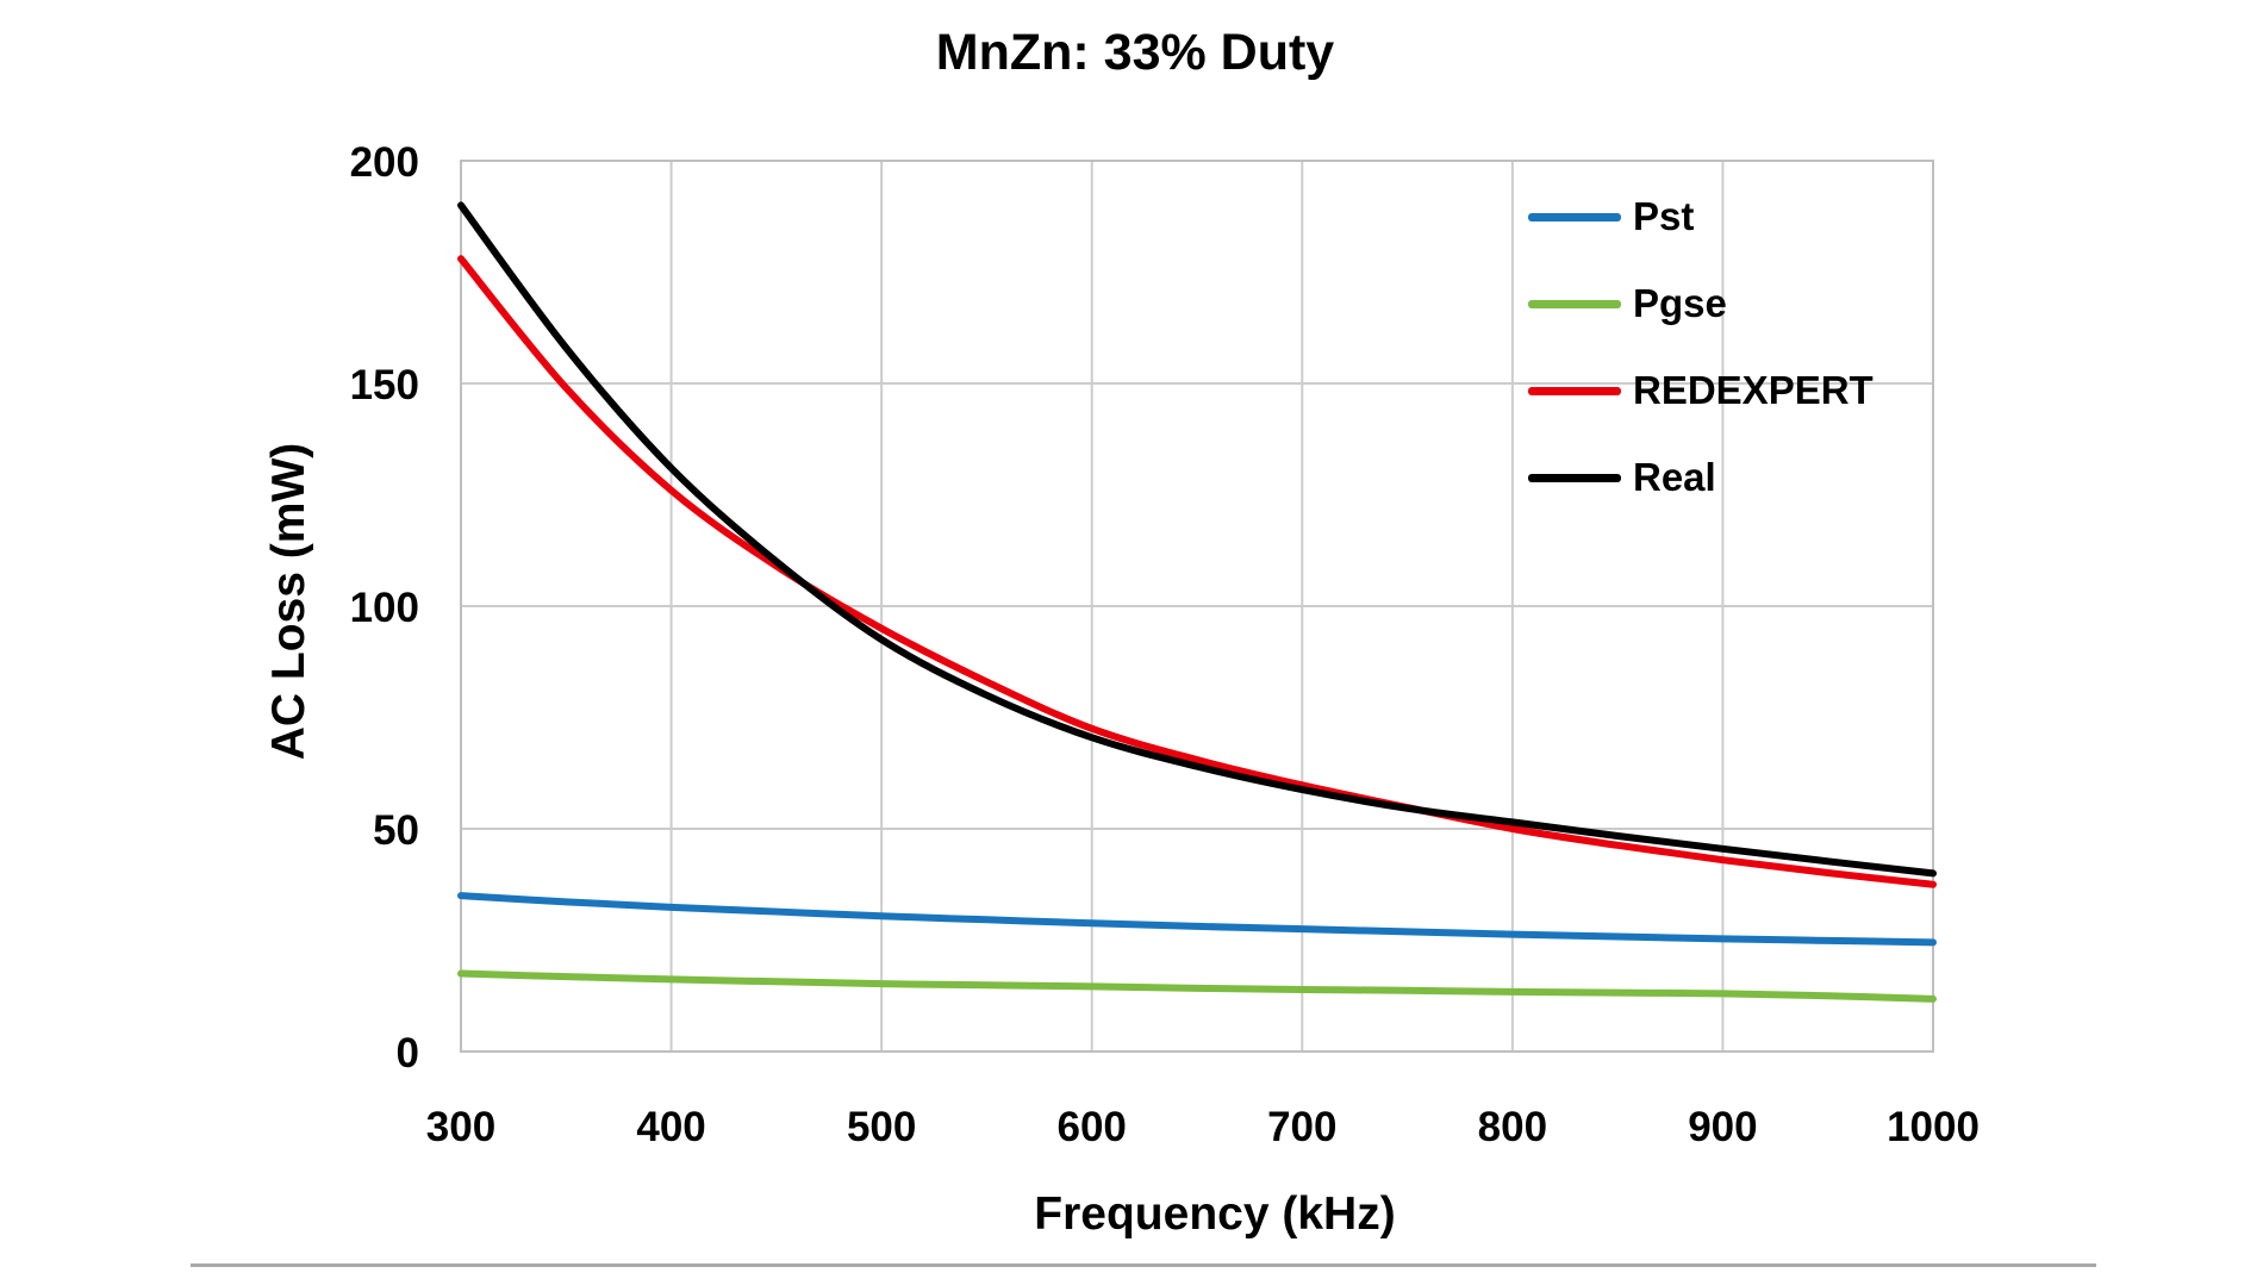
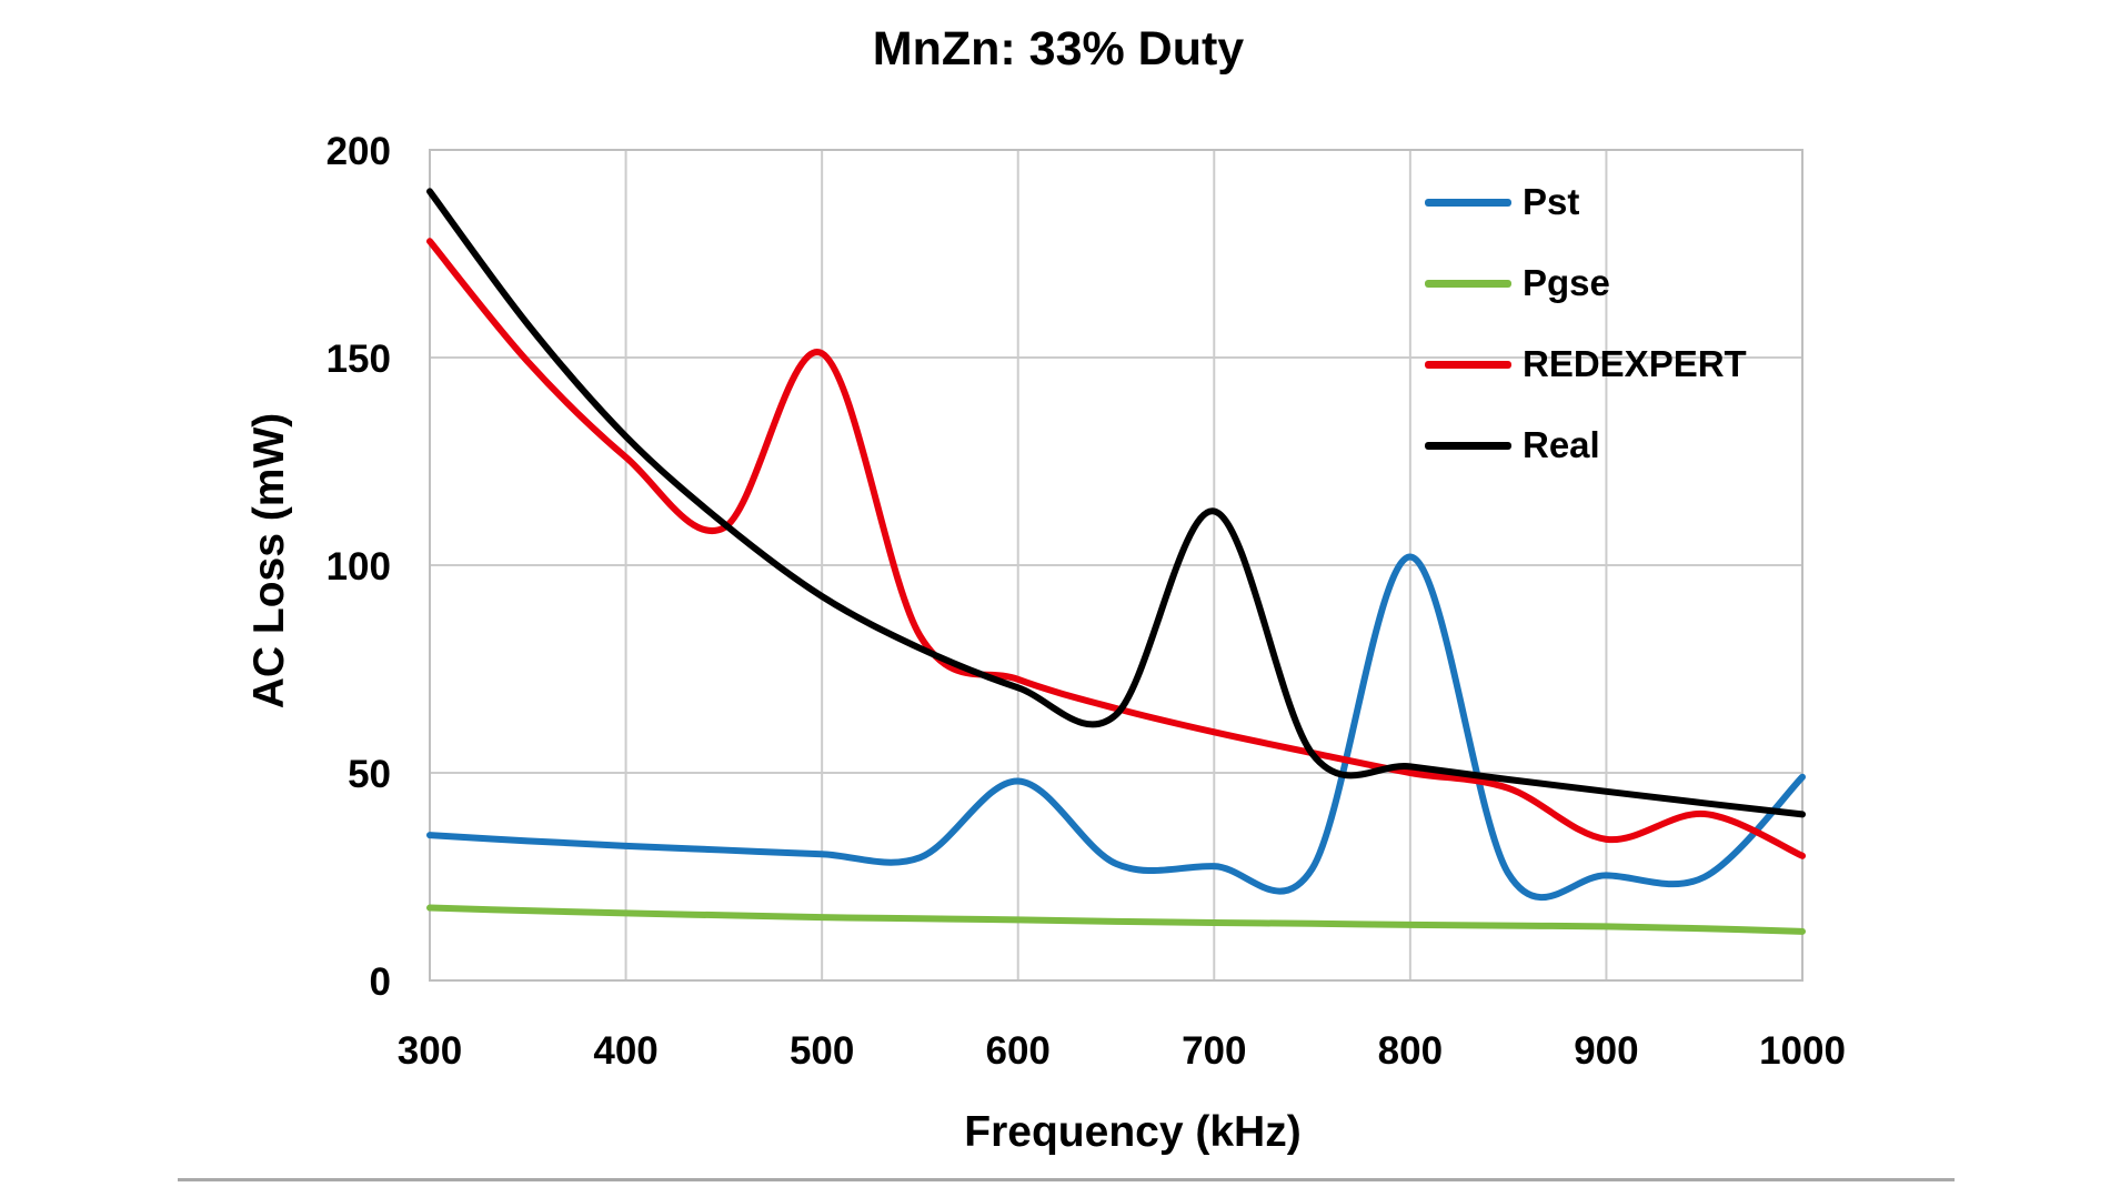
REDEXPERT/500: 95 -> 151
Pst/600: 29 -> 48
Real/700: 59 -> 113
Pst/800: 26 -> 102
REDEXPERT/900: 43 -> 34
Pst/1000: 24 -> 49
REDEXPERT/1000: 38 -> 30
